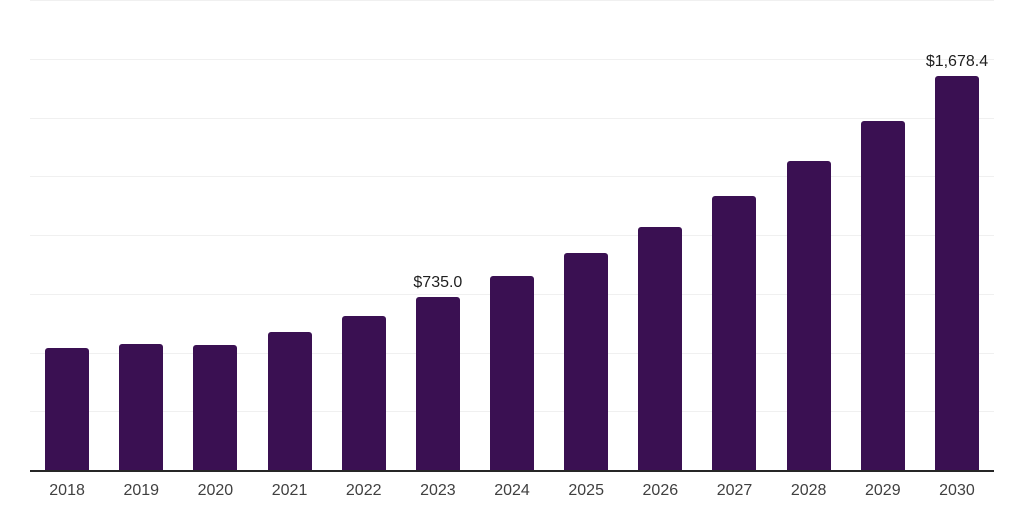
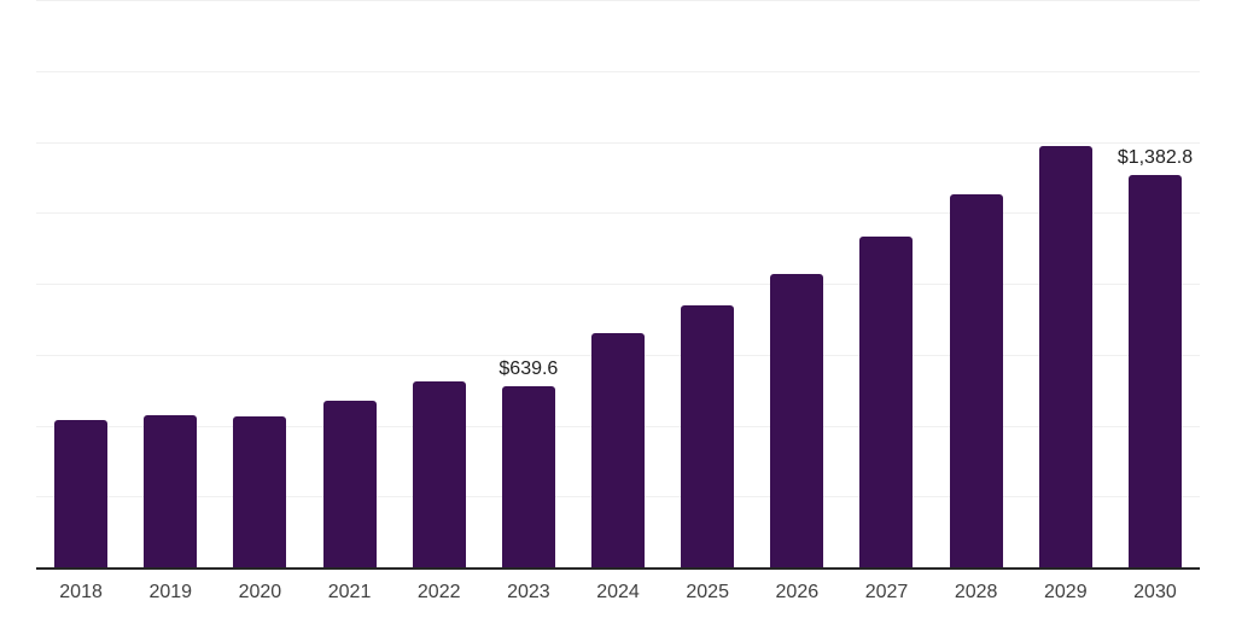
2023: $735.0 -> $639.6
2030: $1,678.4 -> $1,382.8
